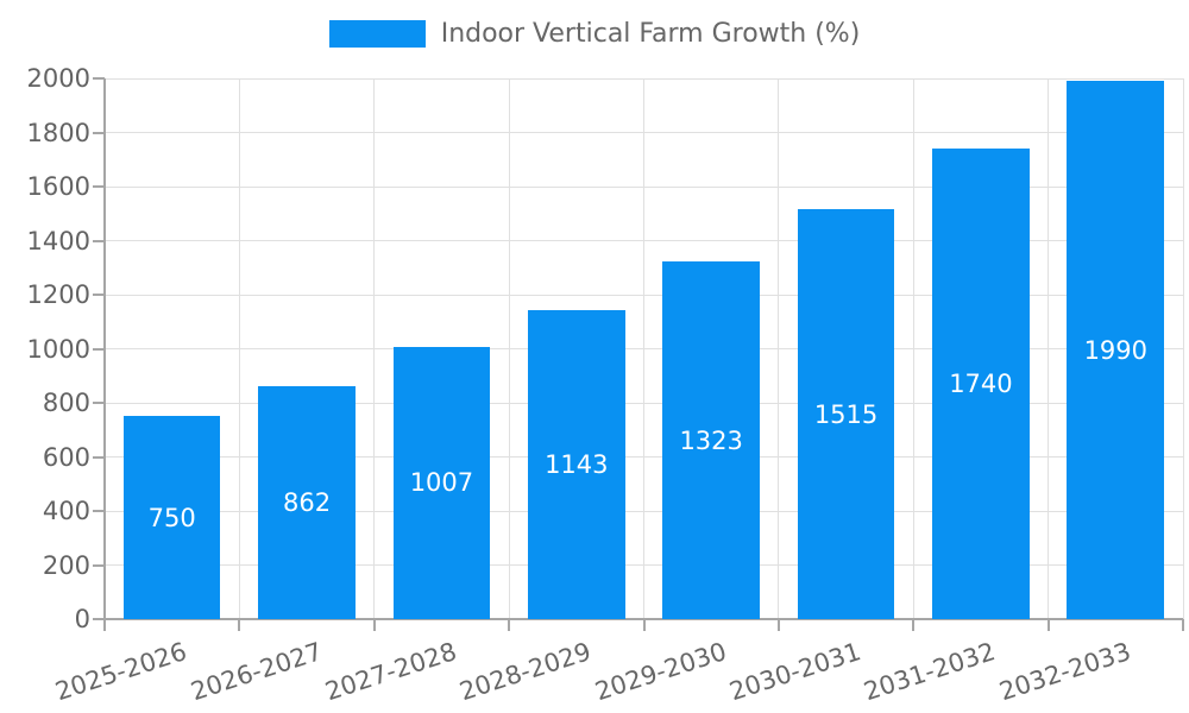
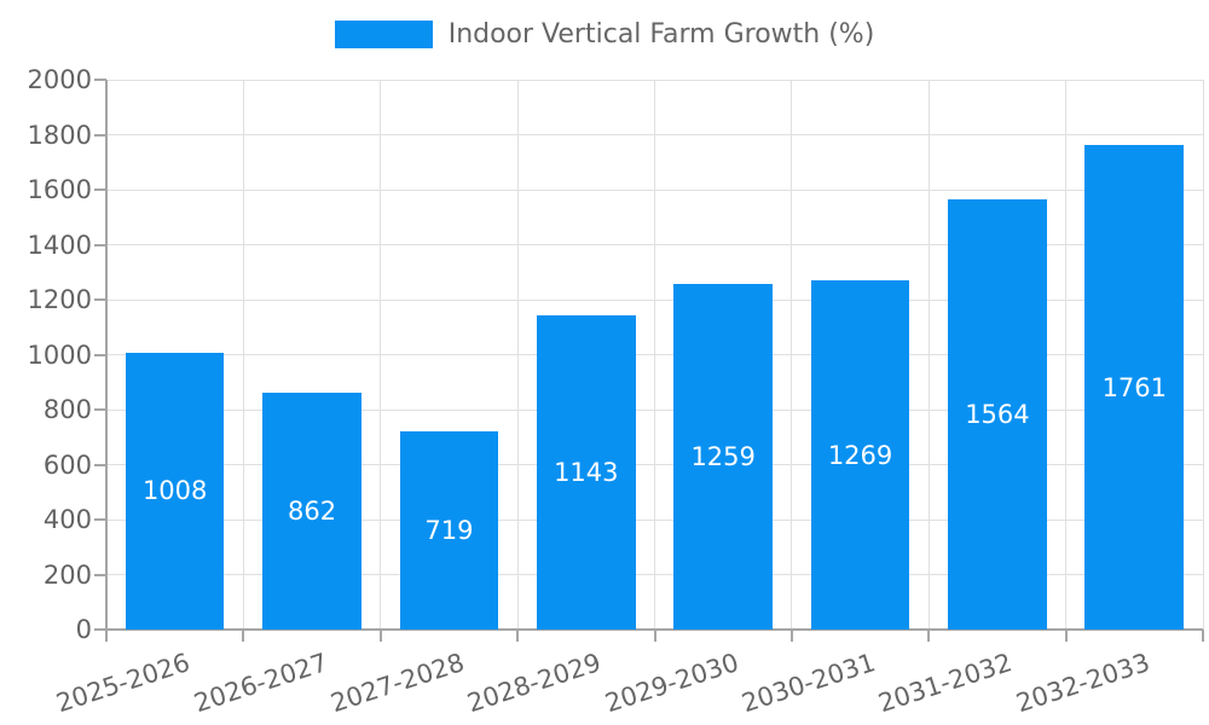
2025-2026: 750 -> 1008
2027-2028: 1007 -> 719
2029-2030: 1323 -> 1259
2030-2031: 1515 -> 1269
2031-2032: 1740 -> 1564
2032-2033: 1990 -> 1761
